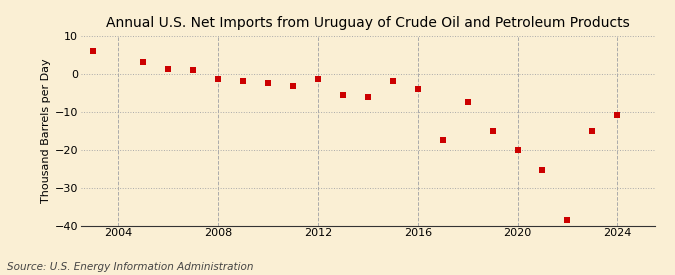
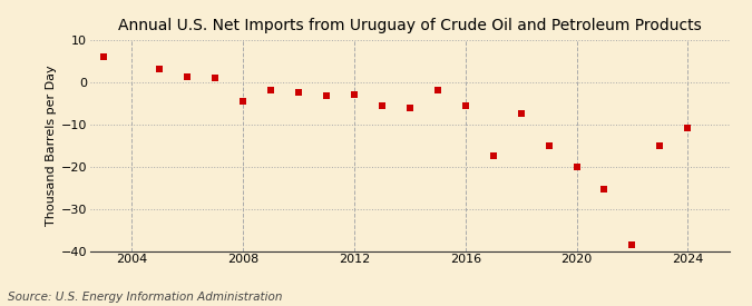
2008: -1.5 -> -4.5
2012: -1.5 -> -3.0
2016: -4.0 -> -5.5
